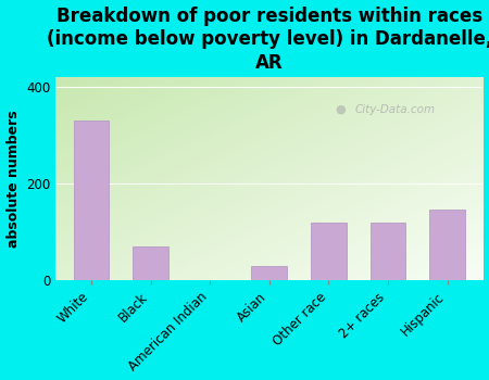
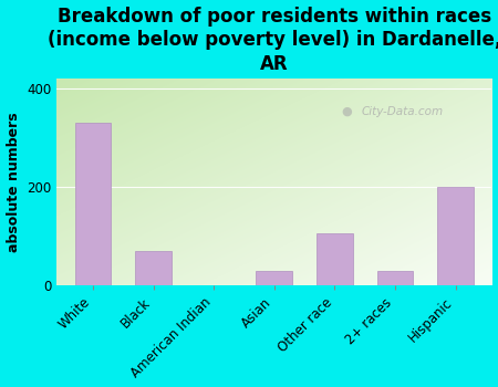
Other race: 120 -> 105
2+ races: 120 -> 30
Hispanic: 145 -> 200
